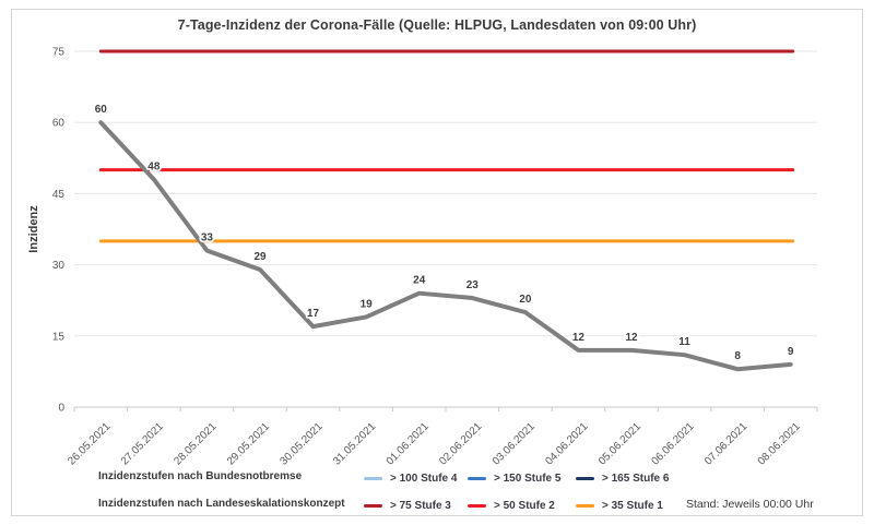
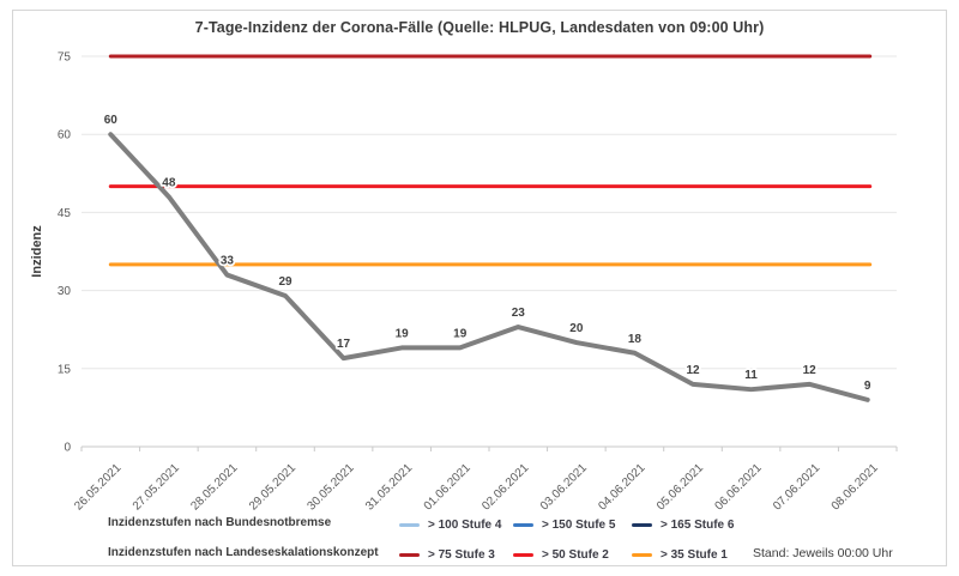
01.06.2021: 24 -> 19
04.06.2021: 12 -> 18
07.06.2021: 8 -> 12
